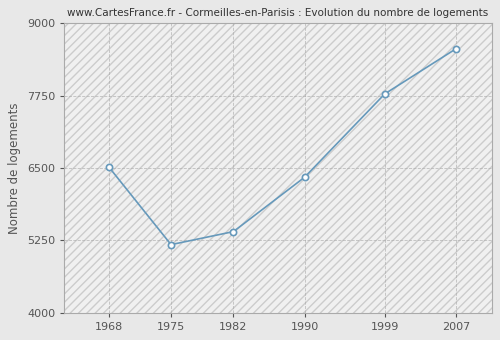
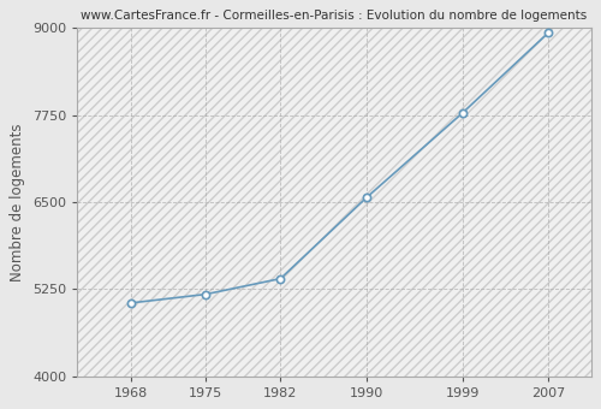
1968: 6520 -> 5050
1990: 6340 -> 6560
2007: 8560 -> 8930
